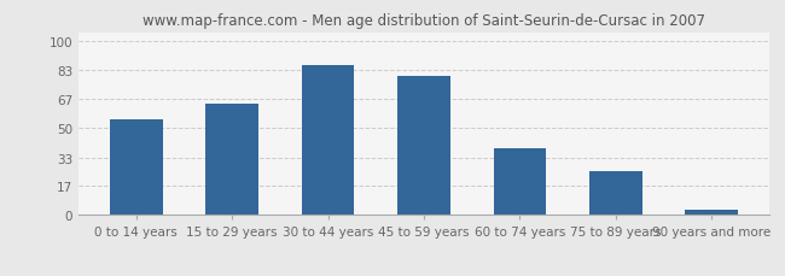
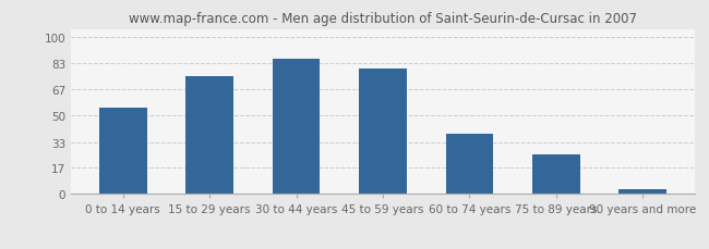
15 to 29 years: 64 -> 75
